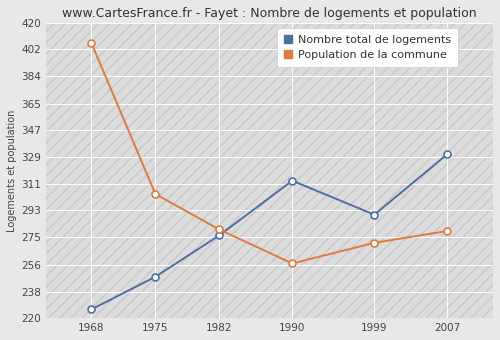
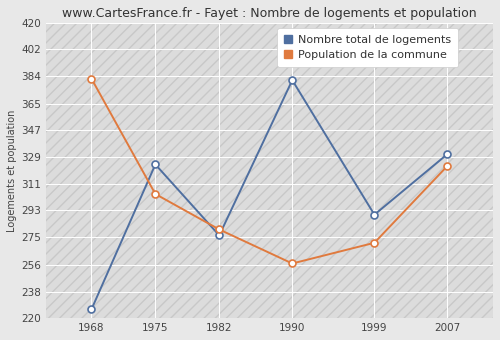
Population de la commune/1968: 406 -> 382
Nombre total de logements/1975: 248 -> 324
Nombre total de logements/1990: 313 -> 381
Population de la commune/2007: 279 -> 323
